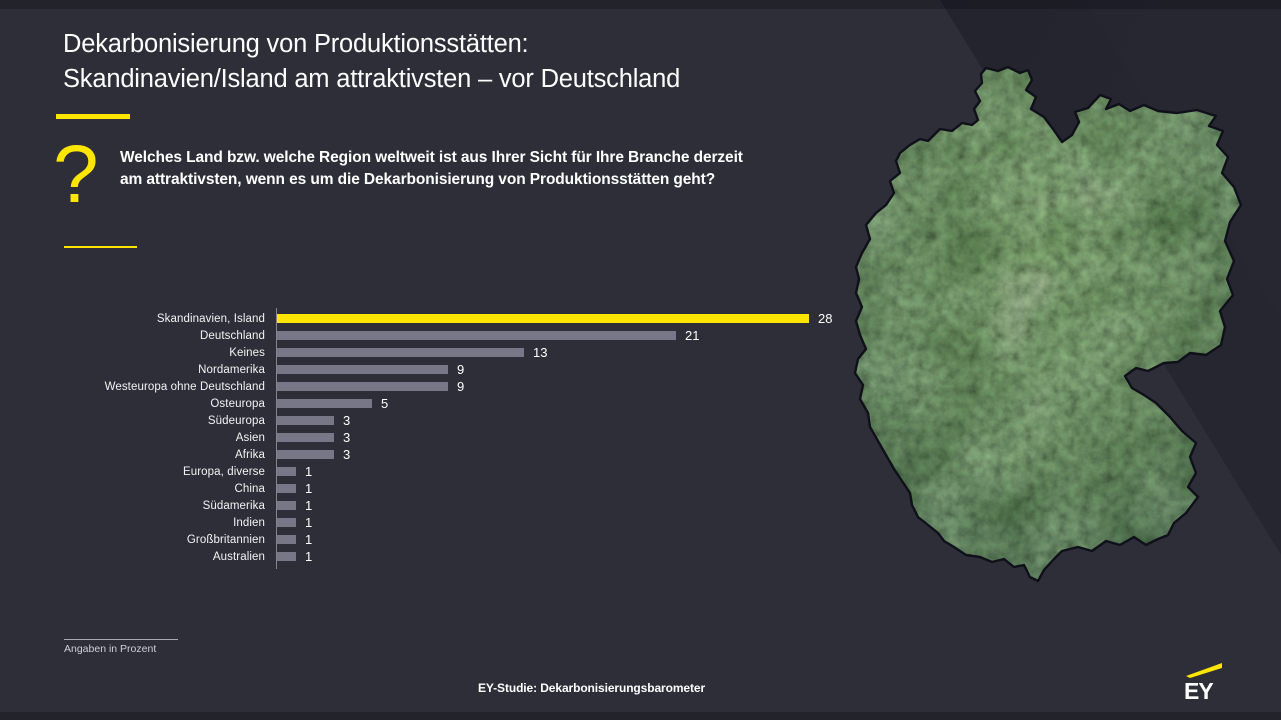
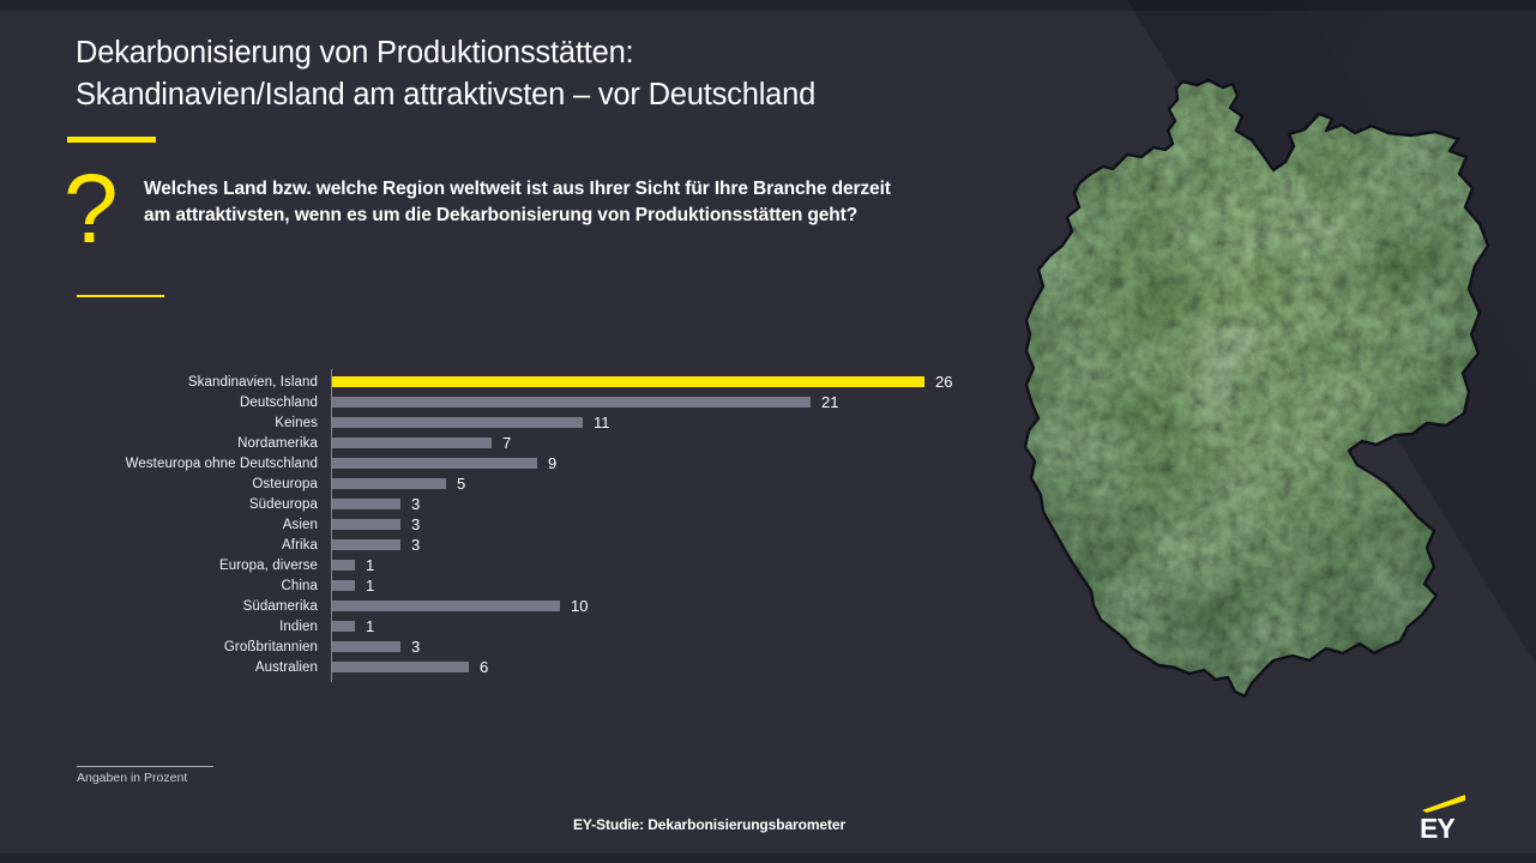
Skandinavien, Island: 28 -> 26
Keines: 13 -> 11
Nordamerika: 9 -> 7
Südamerika: 1 -> 10
Großbritannien: 1 -> 3
Australien: 1 -> 6
